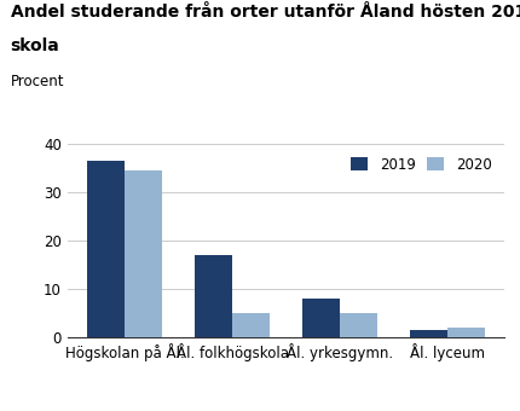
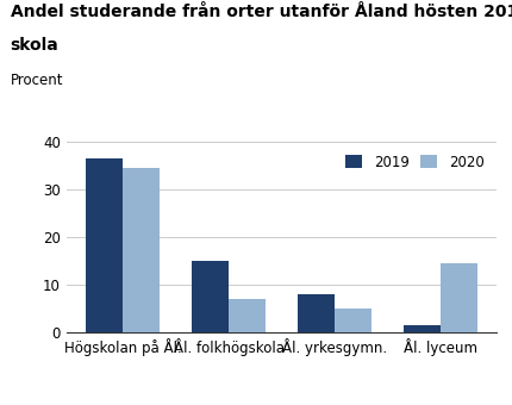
2019/Ål. folkhögskola: 17.0 -> 15.0
2020/Ål. folkhögskola: 5.0 -> 7.0
2020/Ål. lyceum: 2.0 -> 14.5
